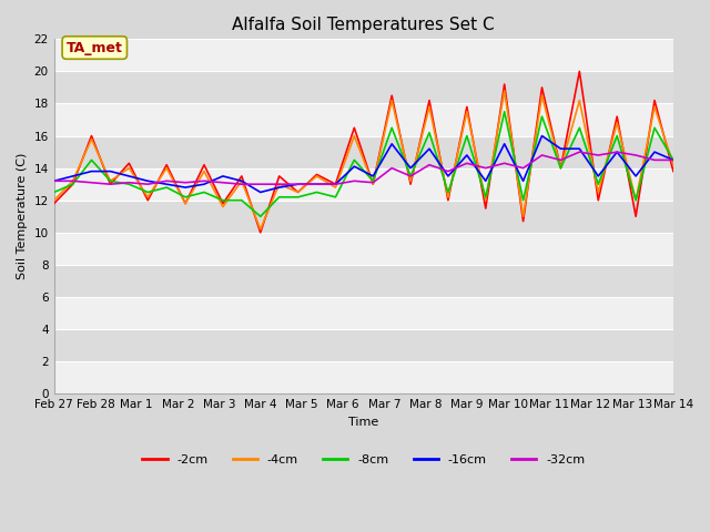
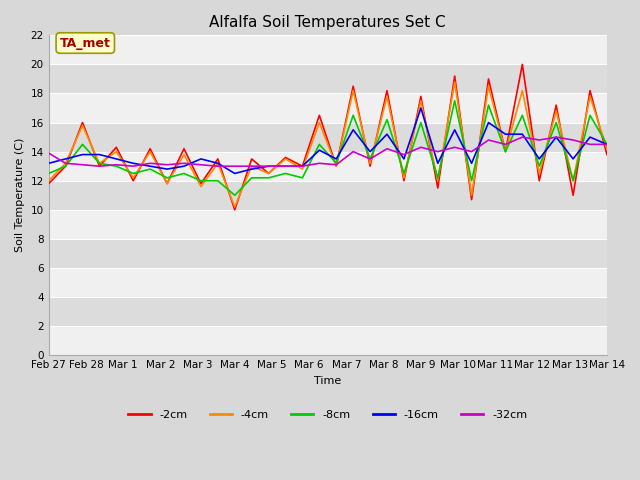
-32cm/Feb 27: 13.2 -> 13.9
-16cm/Mar 9: 14.8 -> 17.0
